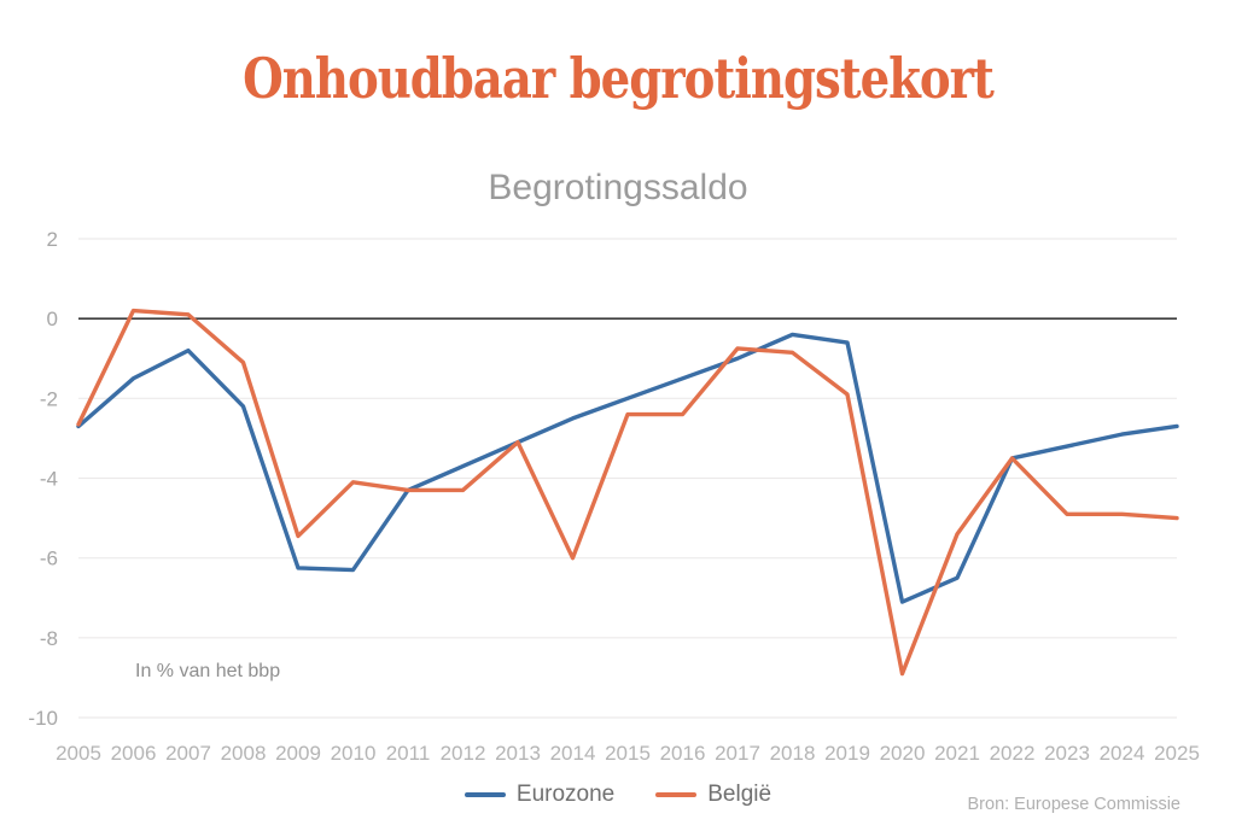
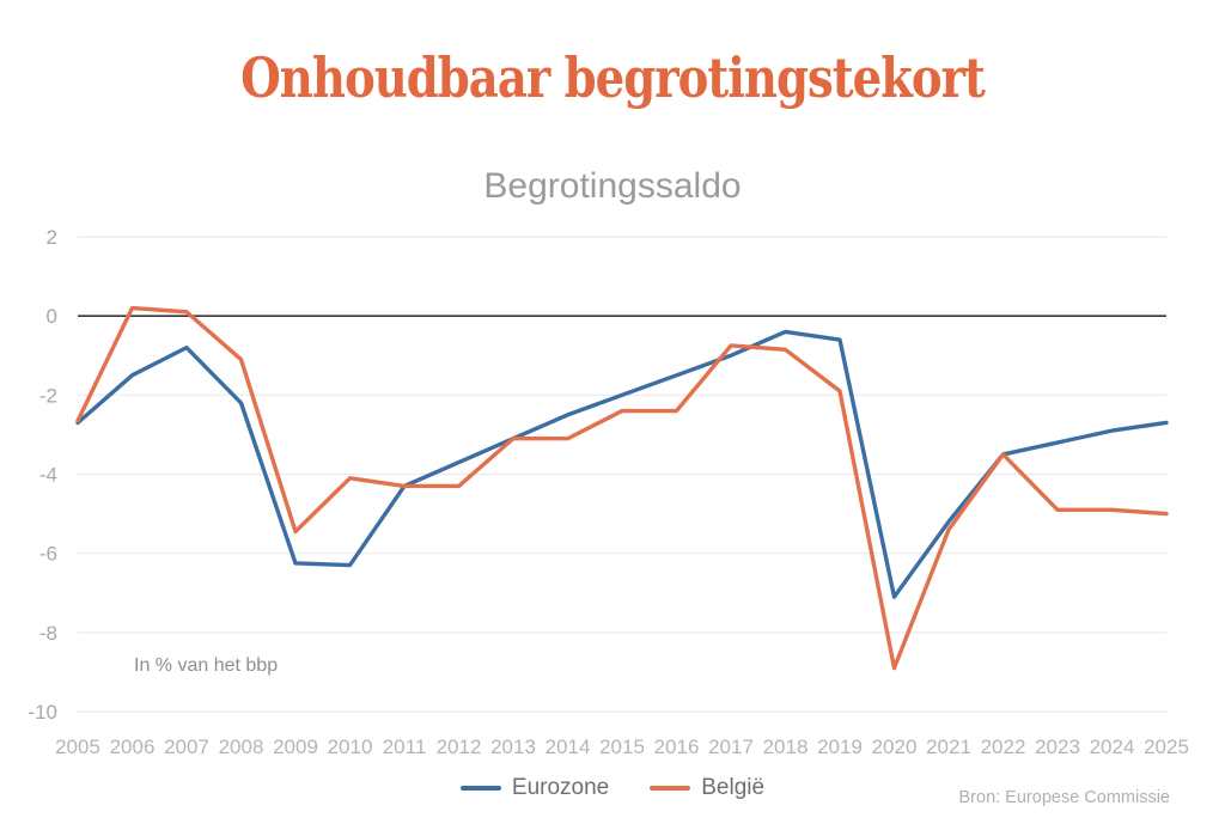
België/2014: -6.0 -> -3.1
Eurozone/2021: -6.5 -> -5.2
